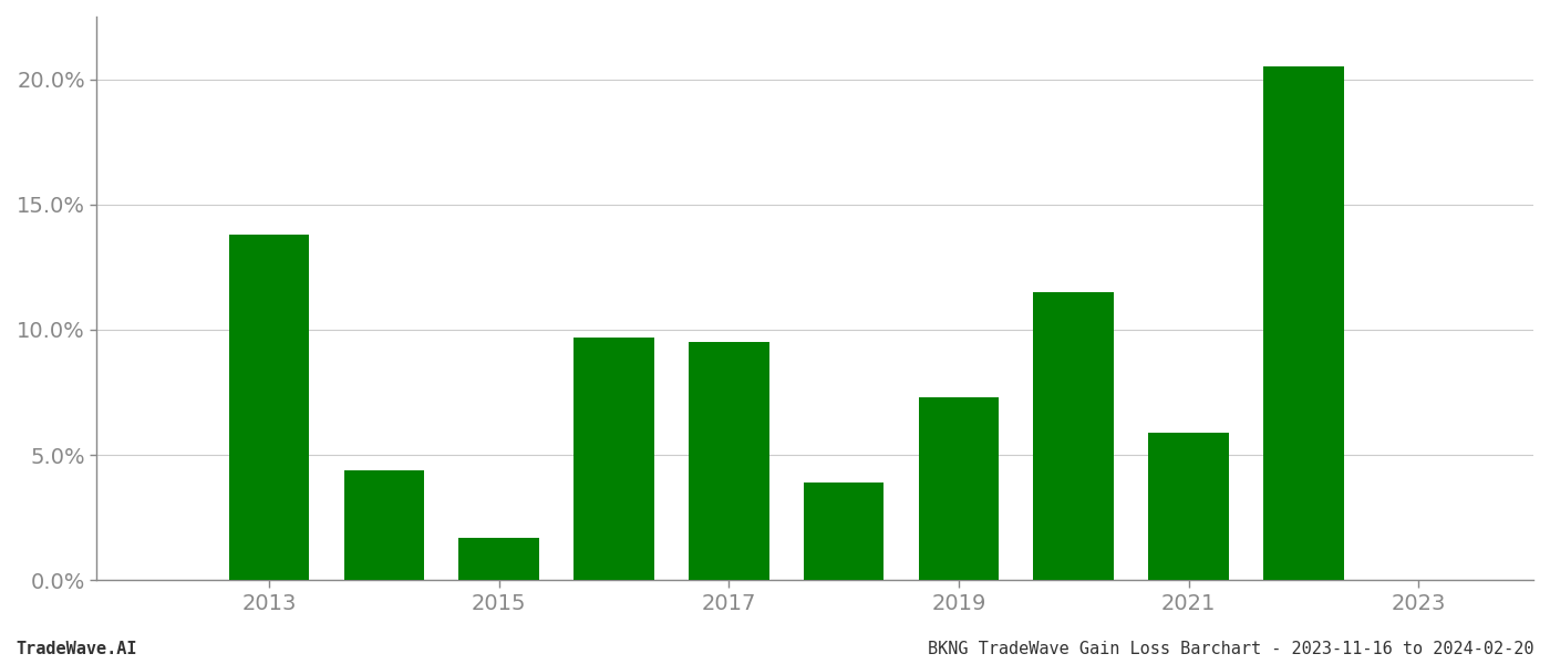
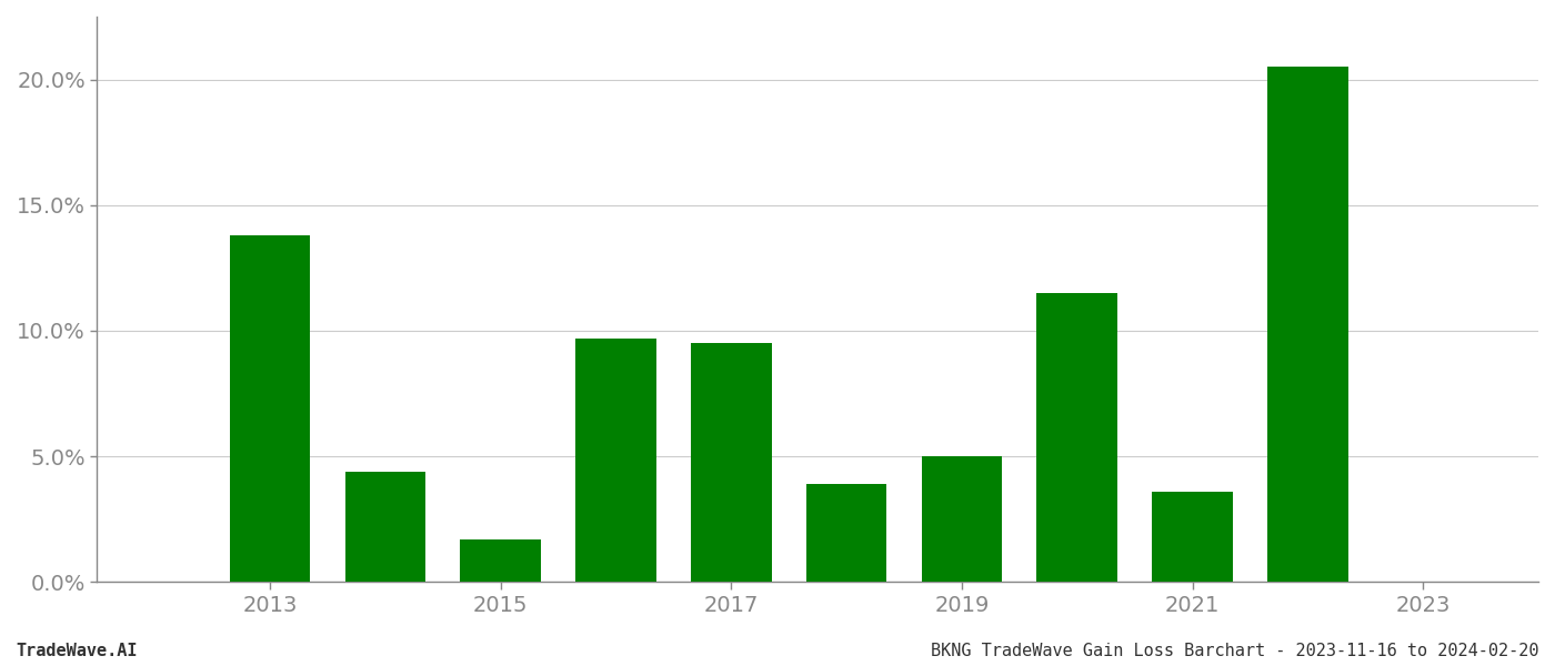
2019: 7.3% -> 5.0%
2021: 5.9% -> 3.6%
